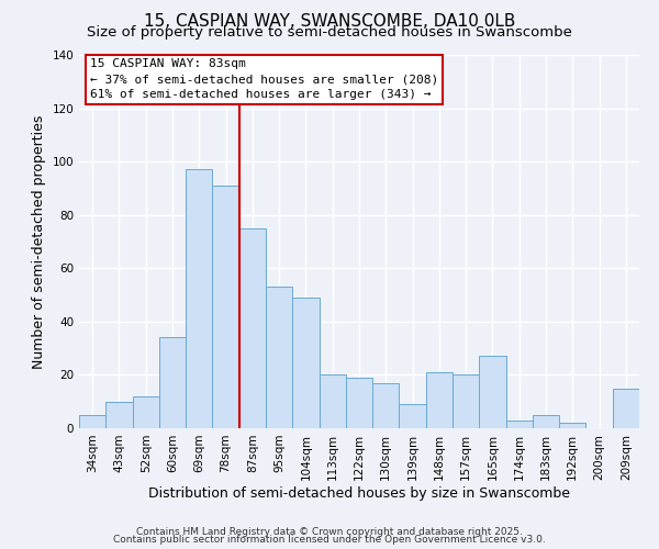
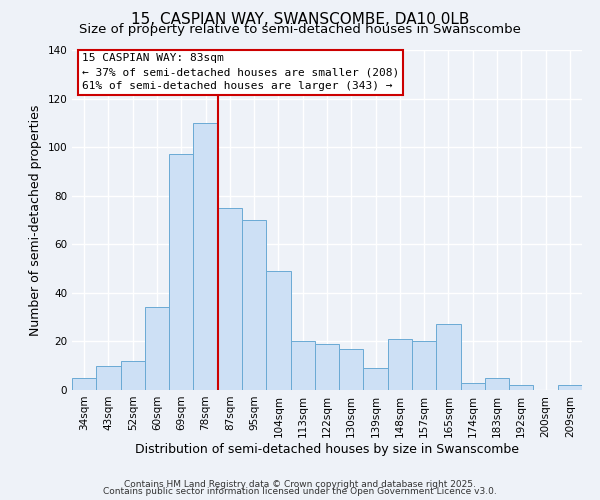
78sqm: 91 -> 110
95sqm: 53 -> 70
209sqm: 15 -> 2
